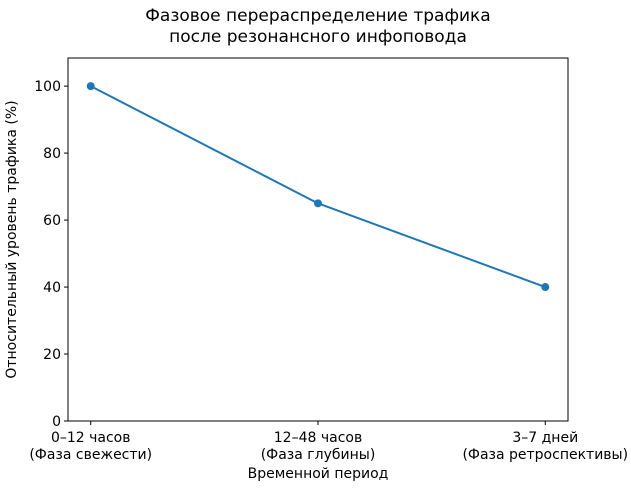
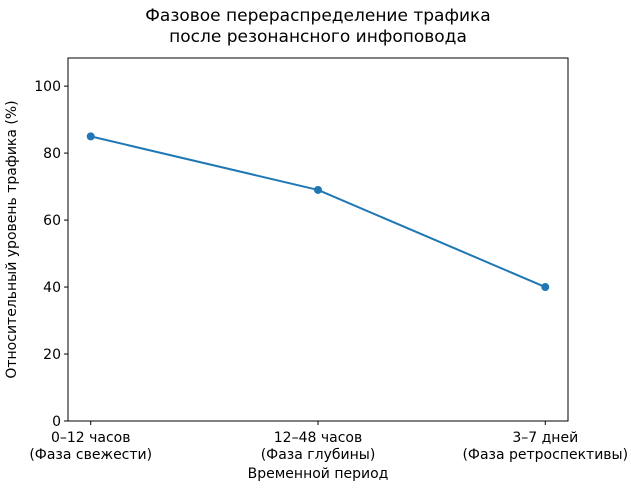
0–12 часов (Фаза свежести): 100 -> 85
12–48 часов (Фаза глубины): 65 -> 69
